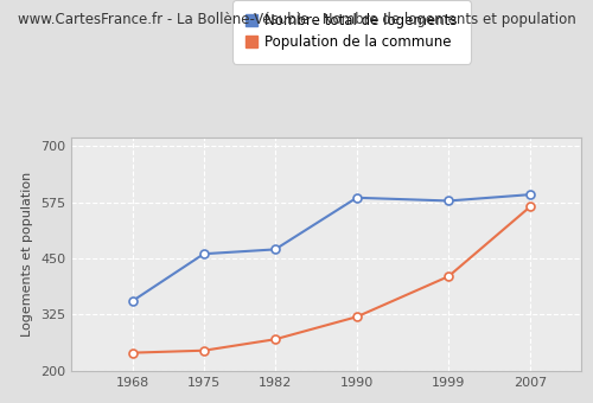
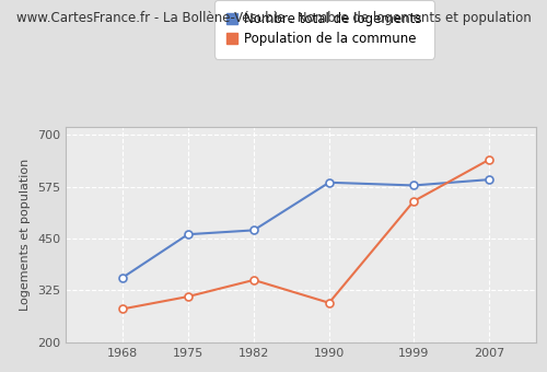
Population de la commune/1968: 240 -> 280
Population de la commune/1975: 245 -> 310
Population de la commune/1982: 270 -> 350
Population de la commune/1990: 320 -> 295
Population de la commune/1999: 410 -> 540
Population de la commune/2007: 565 -> 640
